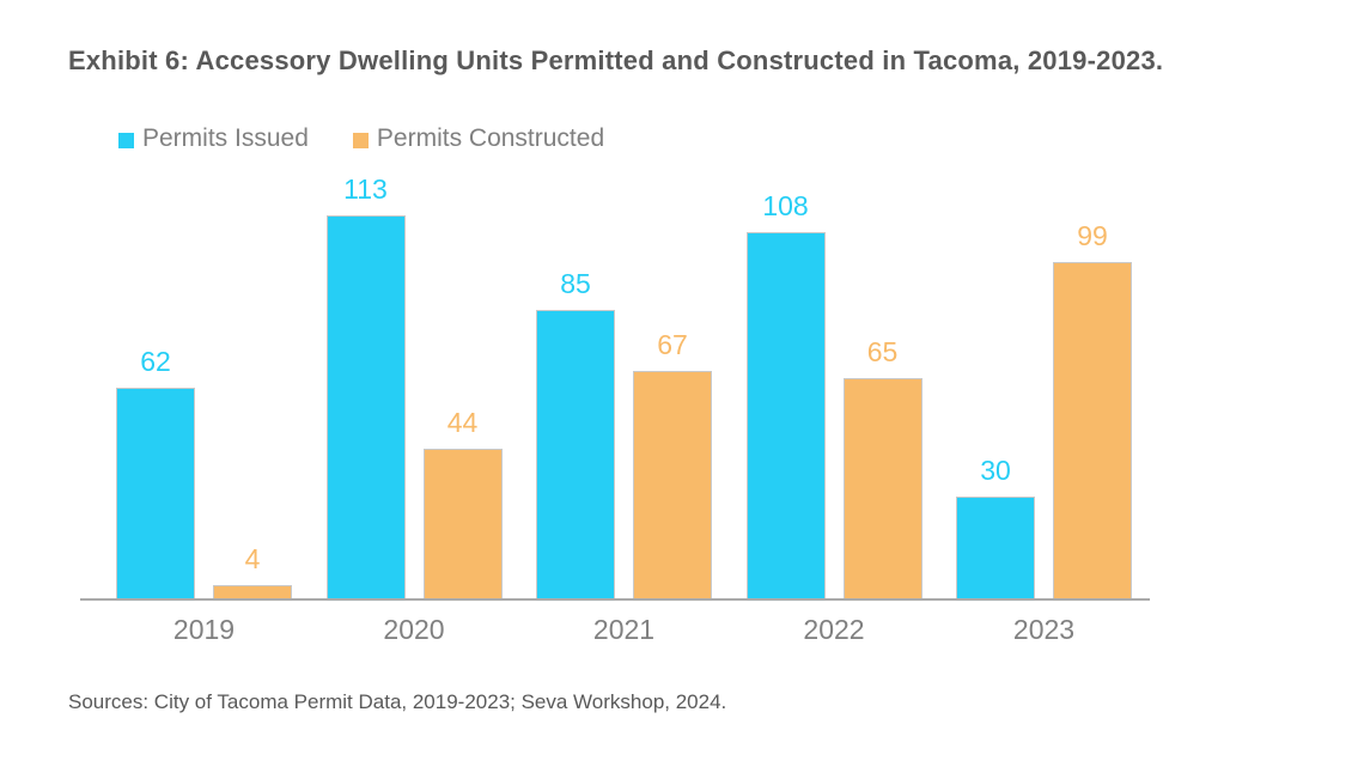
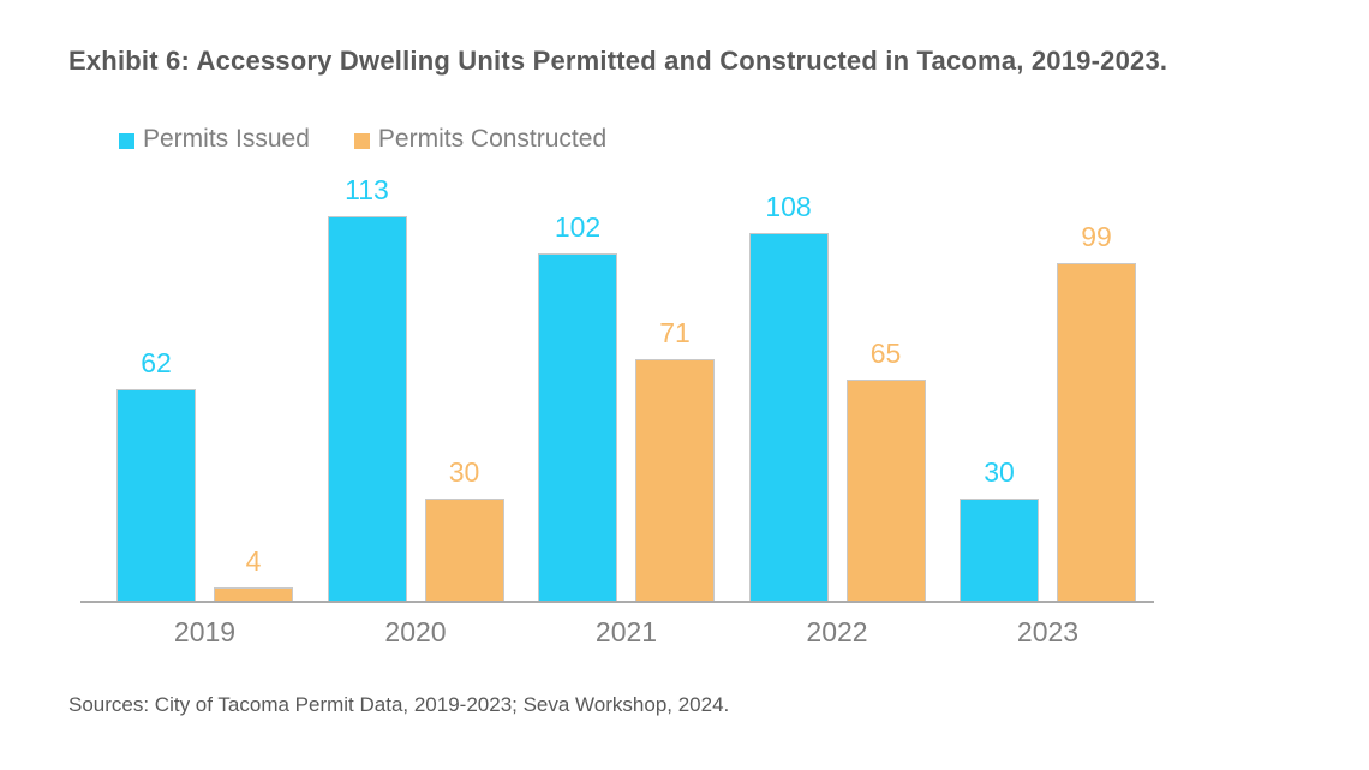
Permits Constructed/2020: 44 -> 30
Permits Issued/2021: 85 -> 102
Permits Constructed/2021: 67 -> 71
